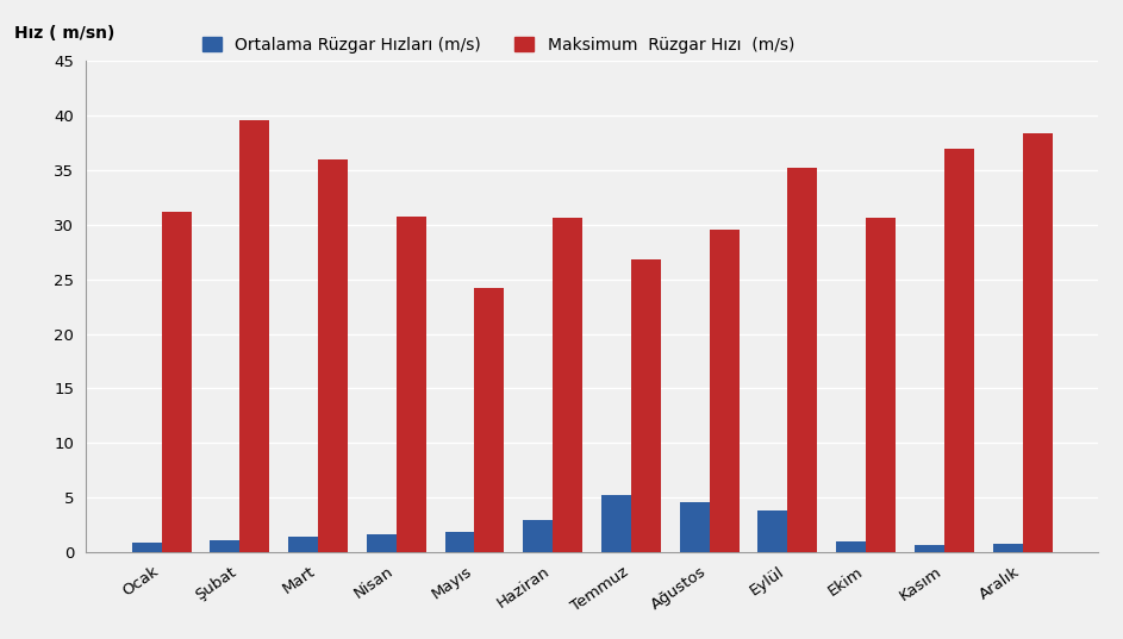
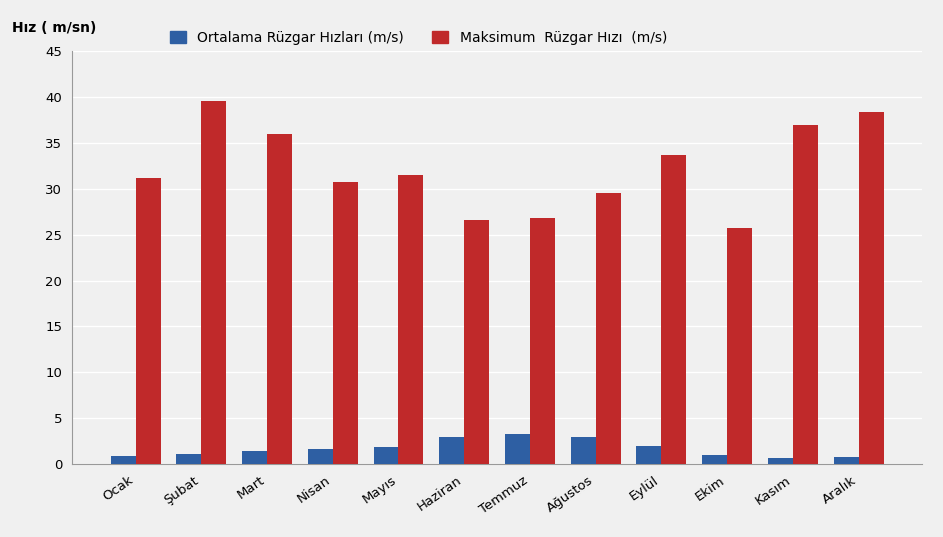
Maksimum Rüzgar Hızı (m/s)/Mayıs: 24.2 -> 31.5
Maksimum Rüzgar Hızı (m/s)/Haziran: 30.6 -> 26.6
Ortalama Rüzgar Hızları (m/s)/Temmuz: 5.2 -> 3.3
Ortalama Rüzgar Hızları (m/s)/Ağustos: 4.6 -> 3.0
Ortalama Rüzgar Hızları (m/s)/Eylül: 3.8 -> 2.0
Maksimum Rüzgar Hızı (m/s)/Eylül: 35.2 -> 33.7
Maksimum Rüzgar Hızı (m/s)/Ekim: 30.6 -> 25.7
